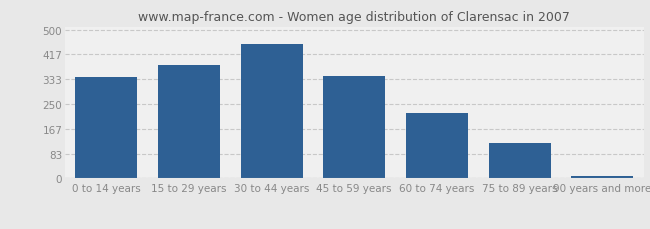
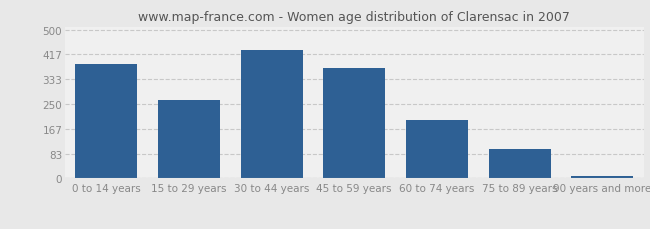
0 to 14 years: 340 -> 385
15 to 29 years: 380 -> 262
30 to 44 years: 450 -> 430
45 to 59 years: 345 -> 370
60 to 74 years: 220 -> 195
75 to 89 years: 120 -> 100
